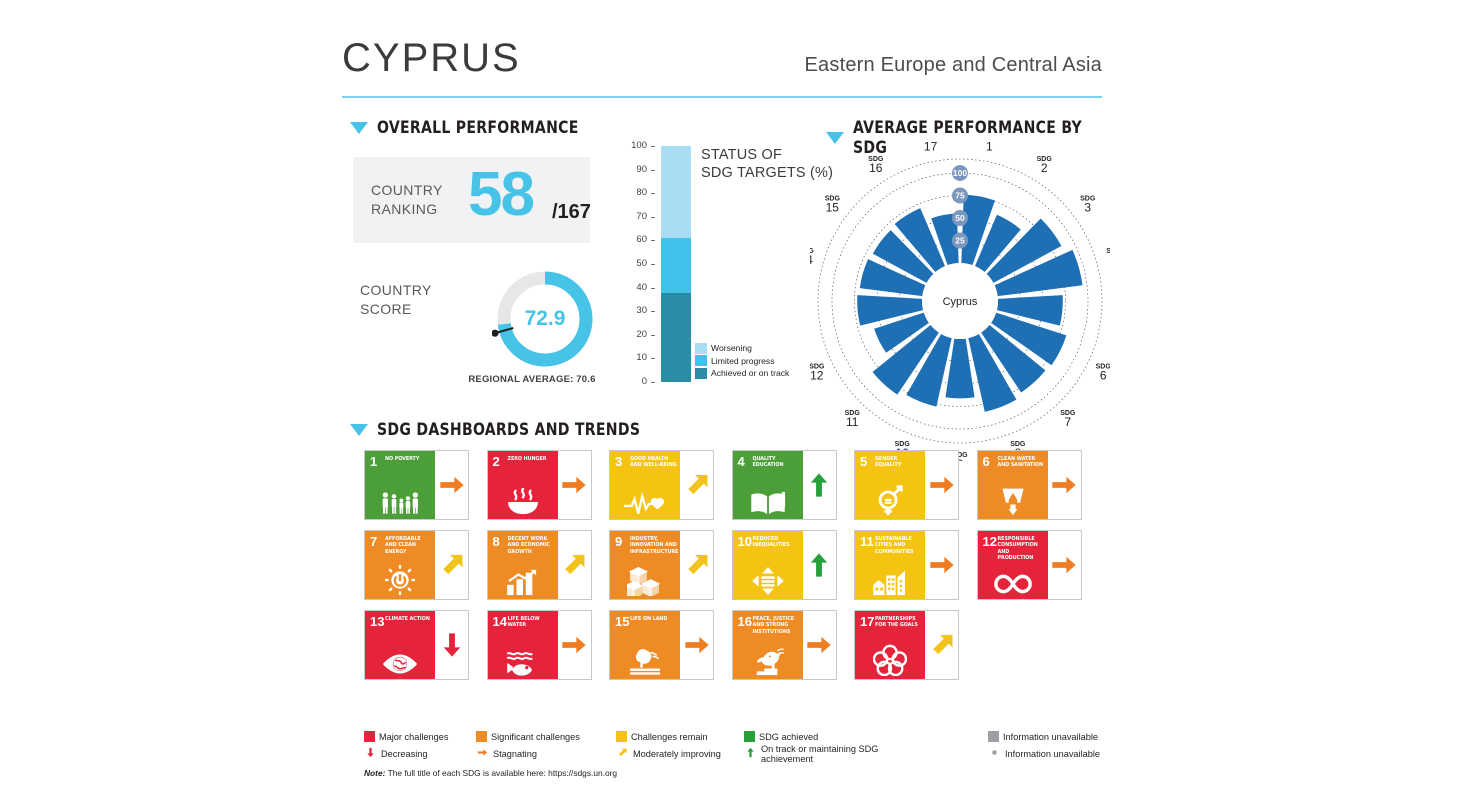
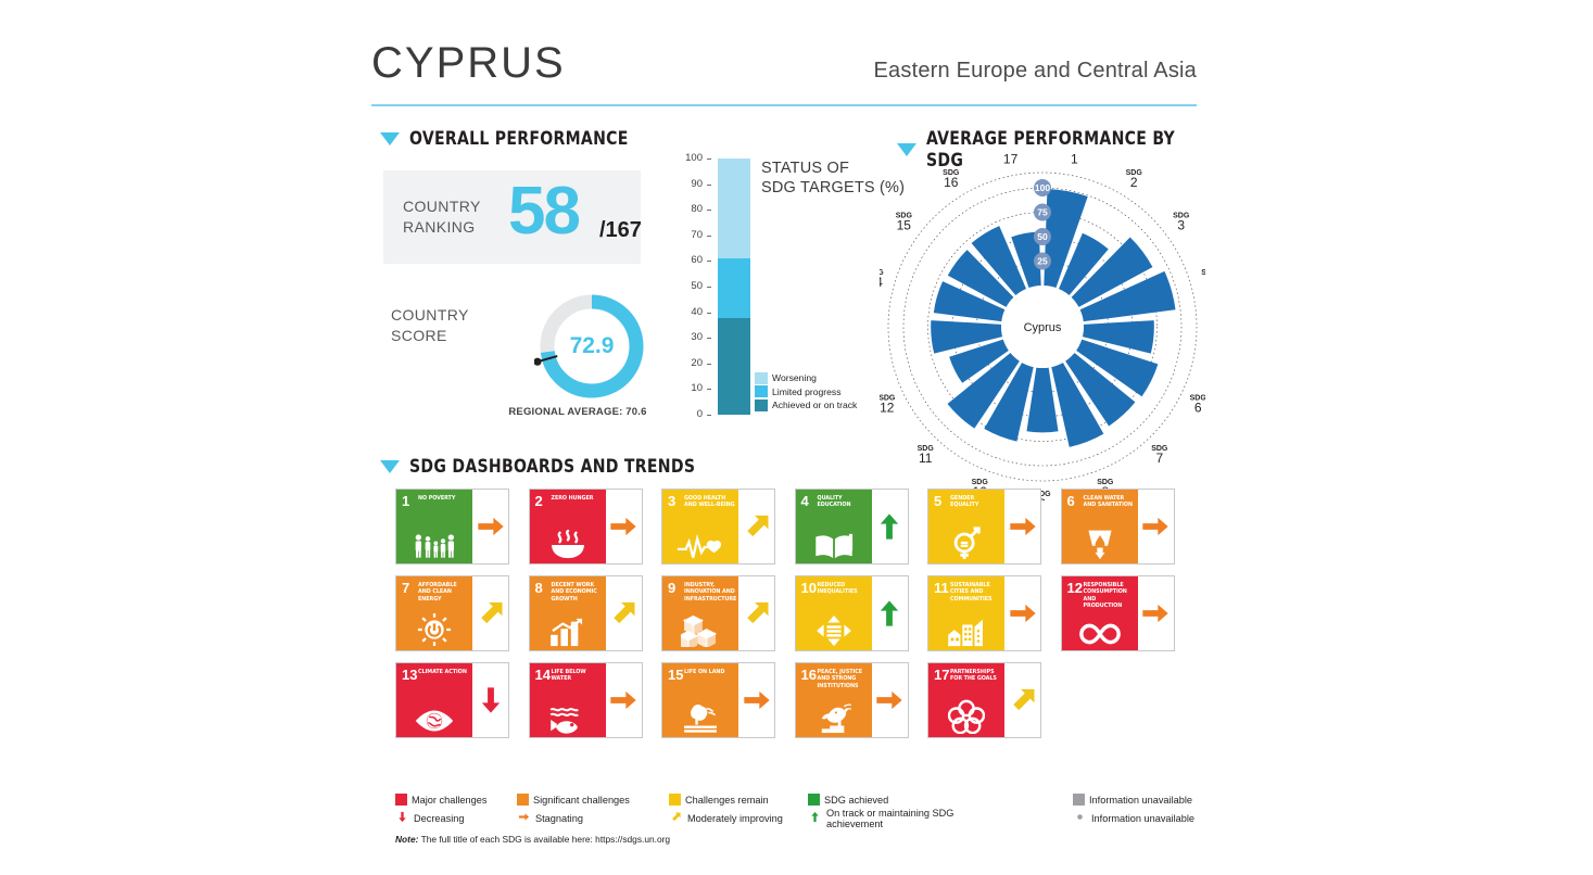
SDG 1: 76 -> 99
